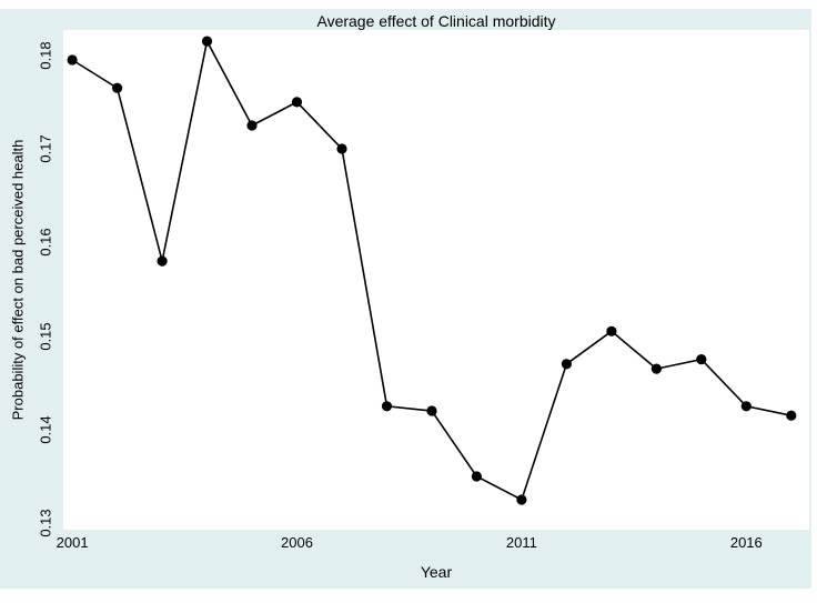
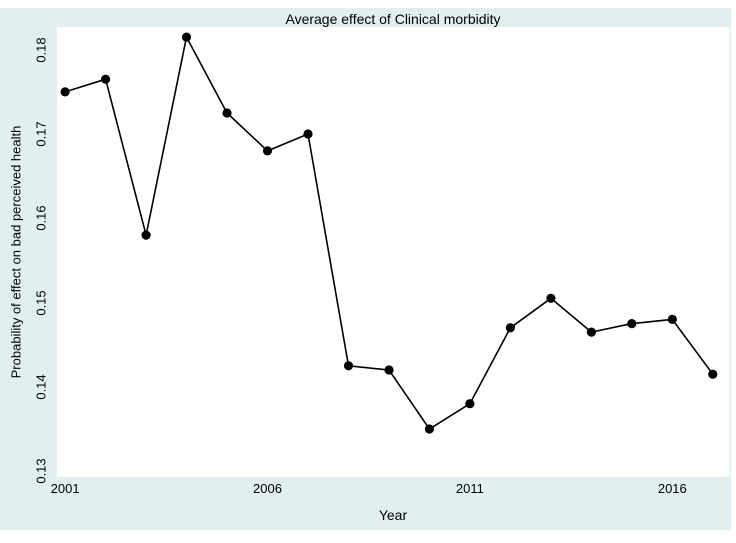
2001: 0.179 -> 0.175
2006: 0.175 -> 0.168
2011: 0.133 -> 0.138
2016: 0.142 -> 0.148
